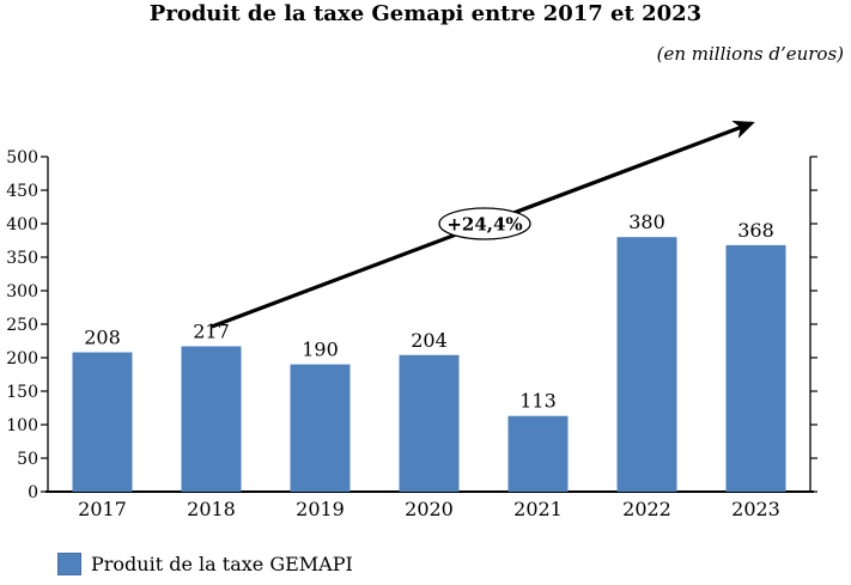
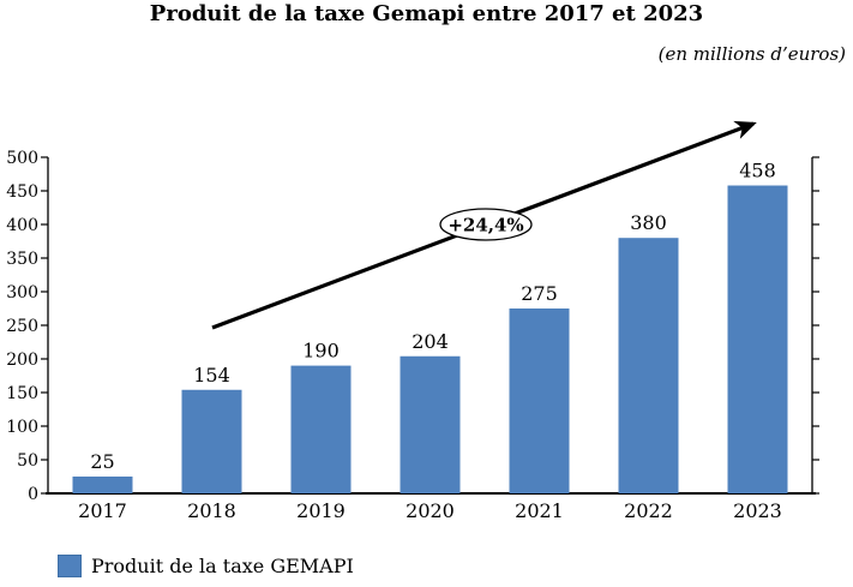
2017: 208 -> 25
2018: 217 -> 154
2021: 113 -> 275
2023: 368 -> 458
